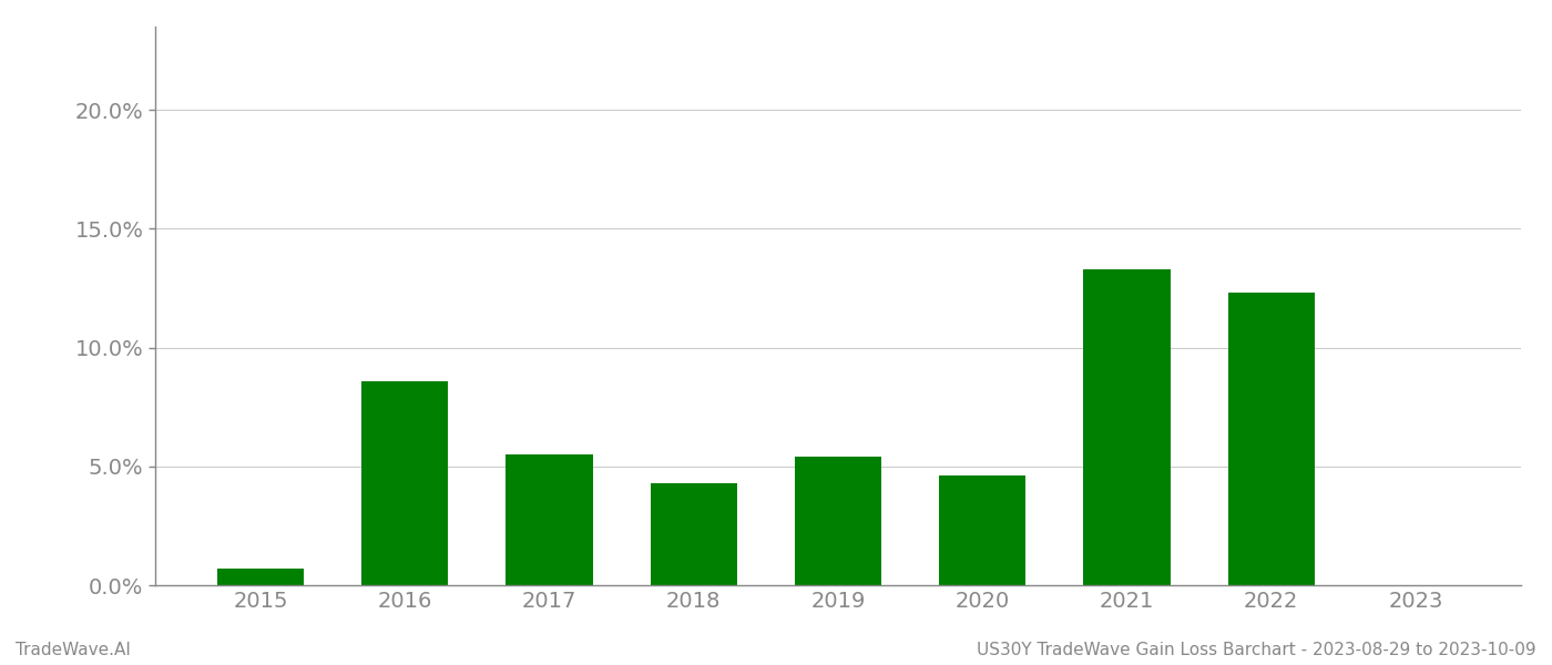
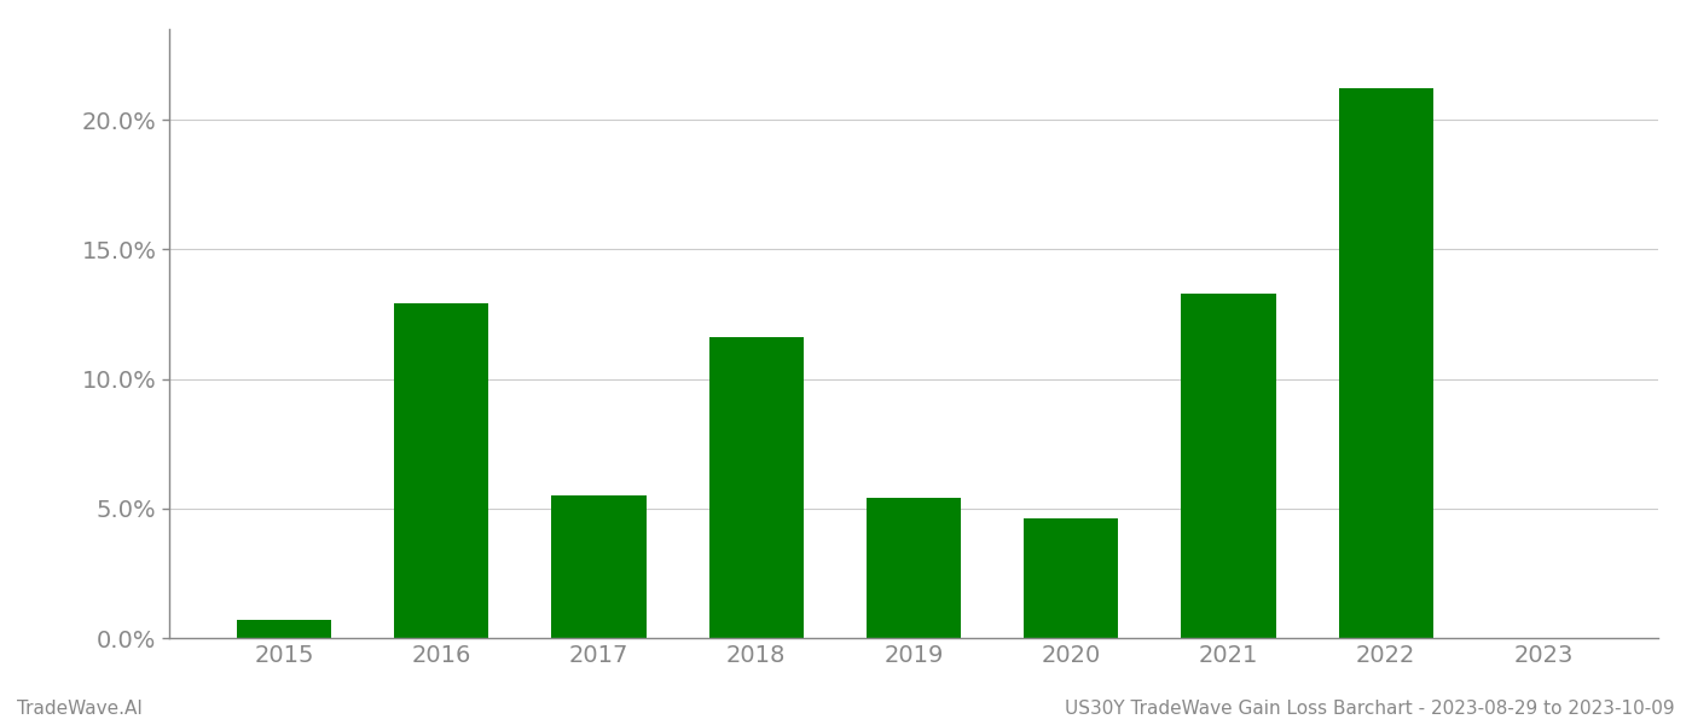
2016: 8.6% -> 12.9%
2018: 4.3% -> 11.6%
2022: 12.3% -> 21.2%
